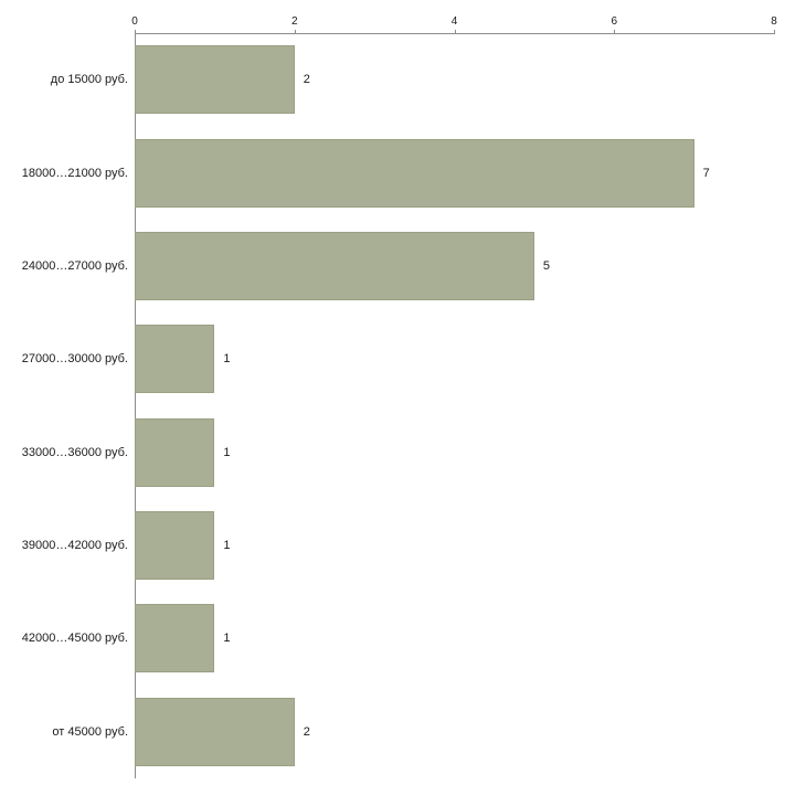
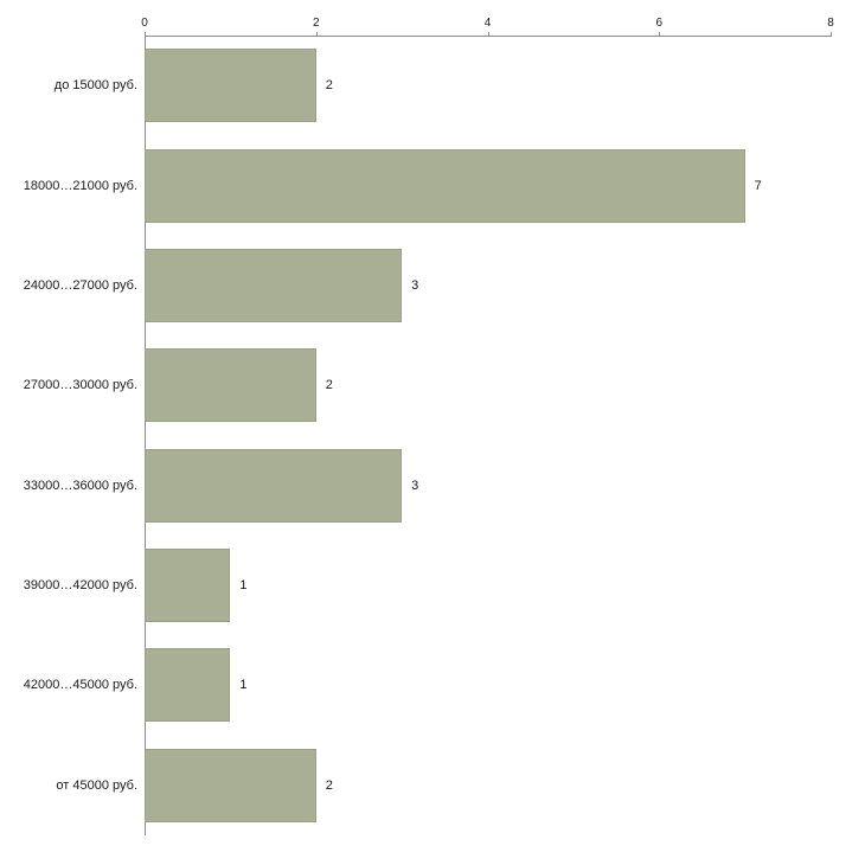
24000…27000 руб.: 5 -> 3
27000…30000 руб.: 1 -> 2
33000…36000 руб.: 1 -> 3
